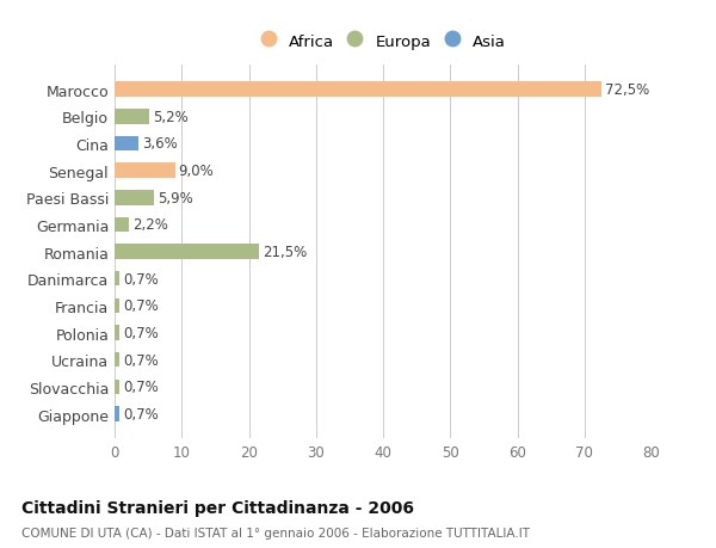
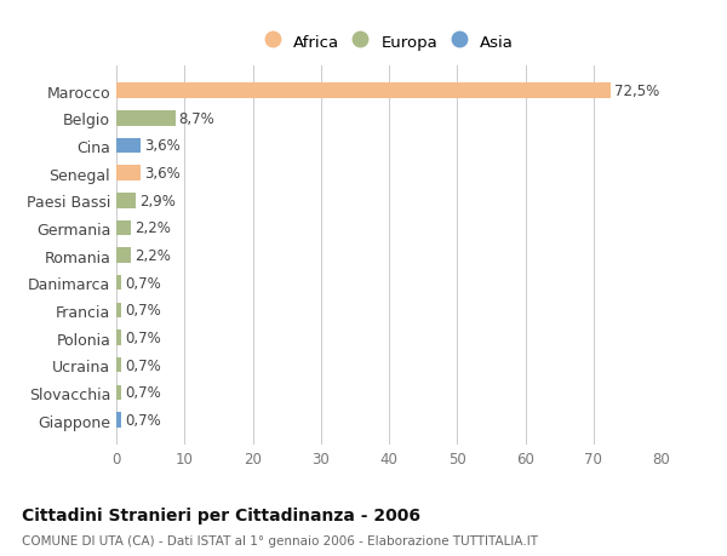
Belgio: 5,2% -> 8,7%
Senegal: 9,0% -> 3,6%
Paesi Bassi: 5,9% -> 2,9%
Romania: 21,5% -> 2,2%
